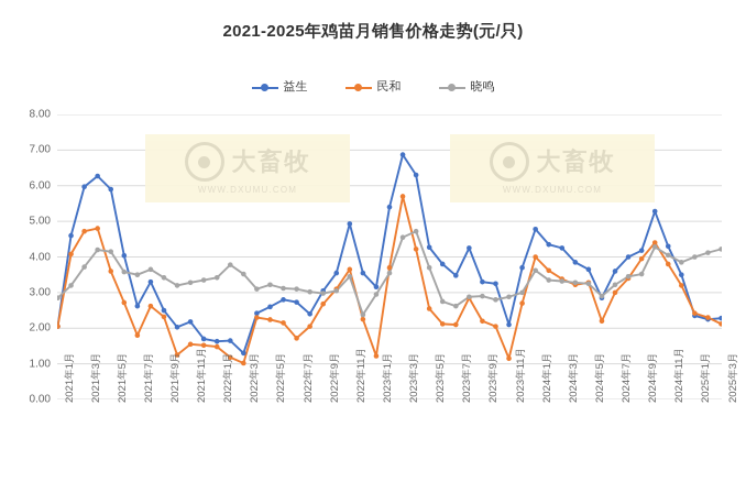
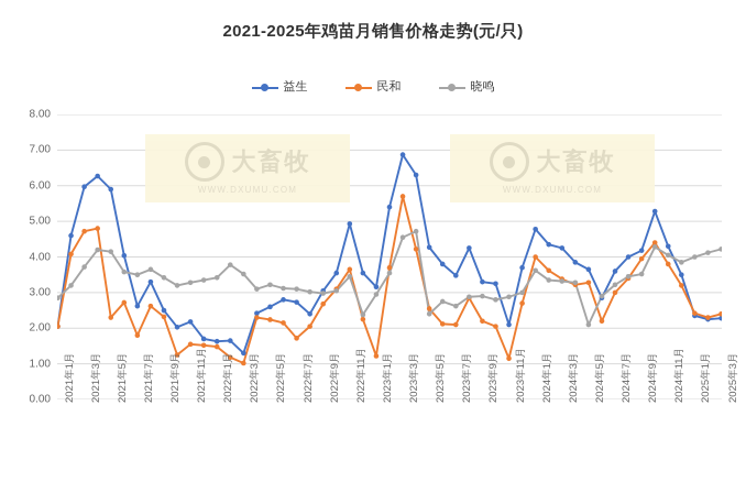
民和/2021年5月: 3.6 -> 2.3
晓鸣/2023年5月: 3.7 -> 2.4
晓鸣/2024年5月: 3.2 -> 2.1
民和/2025年3月: 2.1 -> 2.4
